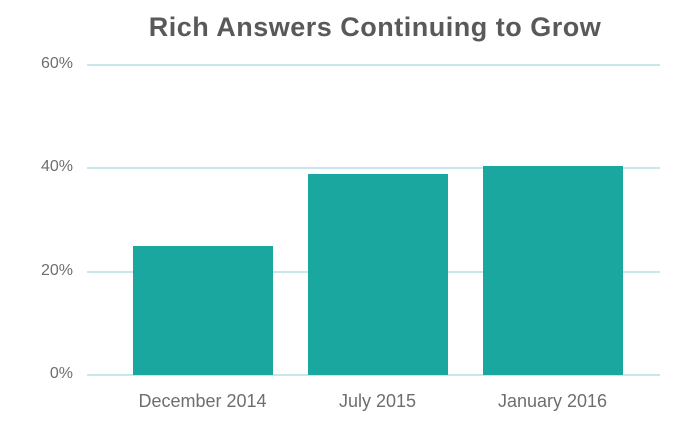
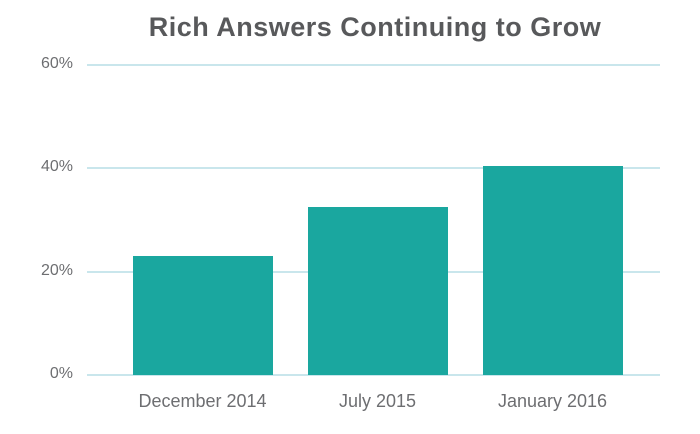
December 2014: 25% -> 23%
July 2015: 39% -> 32%
